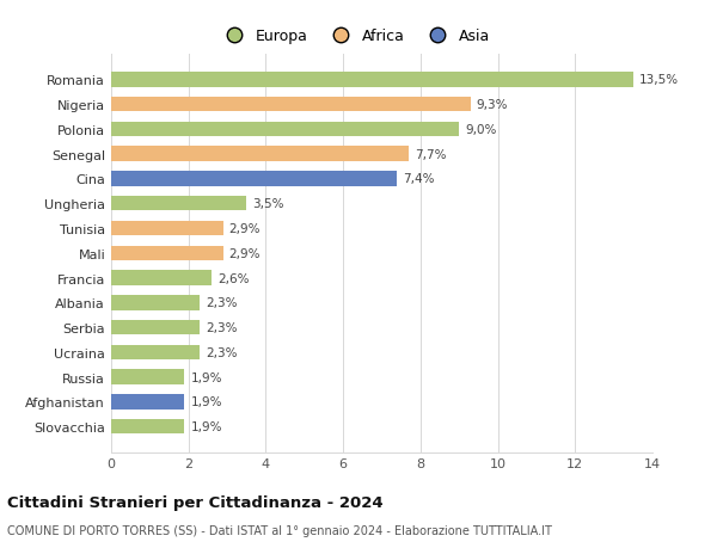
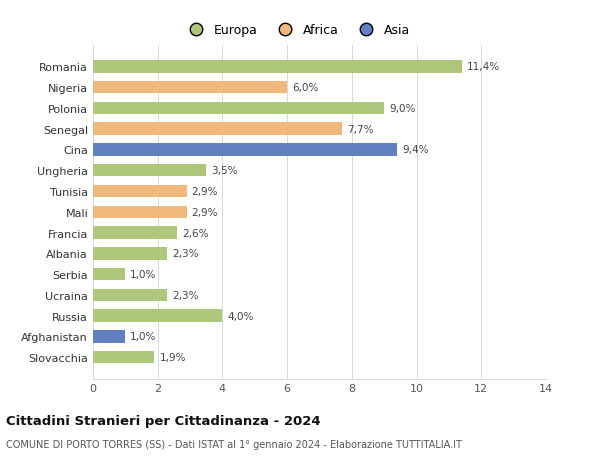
Romania: 13,5% -> 11,4%
Nigeria: 9,3% -> 6,0%
Cina: 7,4% -> 9,4%
Serbia: 2,3% -> 1,0%
Russia: 1,9% -> 4,0%
Afghanistan: 1,9% -> 1,0%
